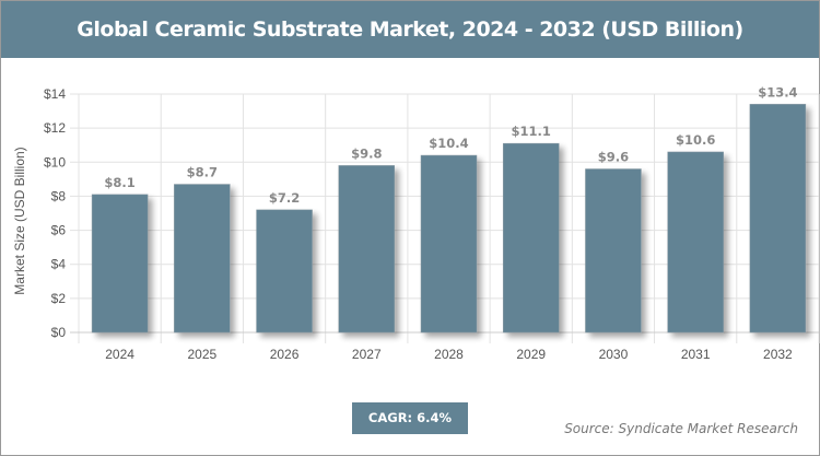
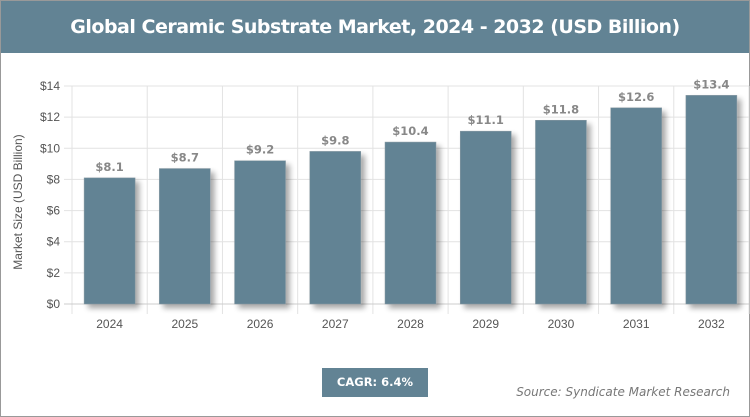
2026: $7.2 -> $9.2
2030: $9.6 -> $11.8
2031: $10.6 -> $12.6
